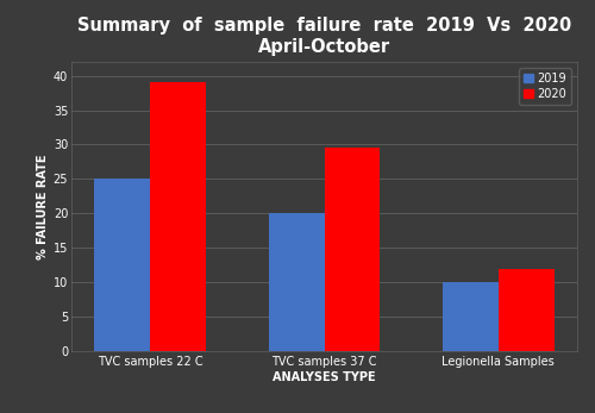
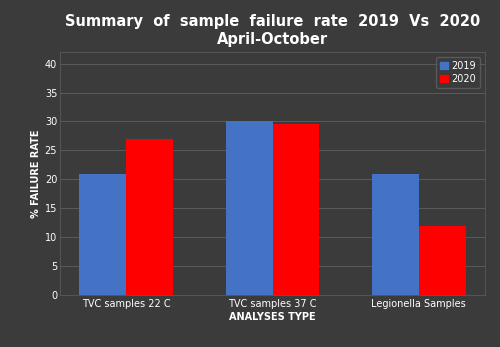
2019/TVC samples 22 C: 25 -> 21
2020/TVC samples 22 C: 39.0 -> 27.0
2019/TVC samples 37 C: 20 -> 30
2019/Legionella Samples: 10 -> 21
